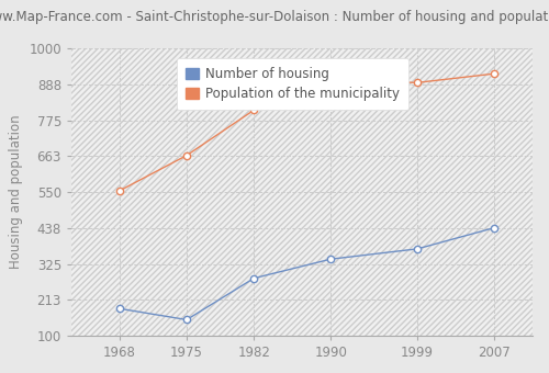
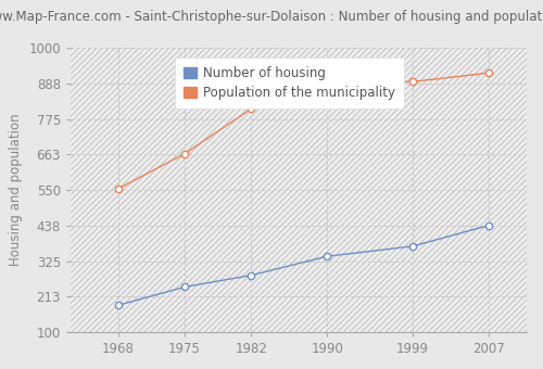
Number of housing/1975: 150 -> 243
